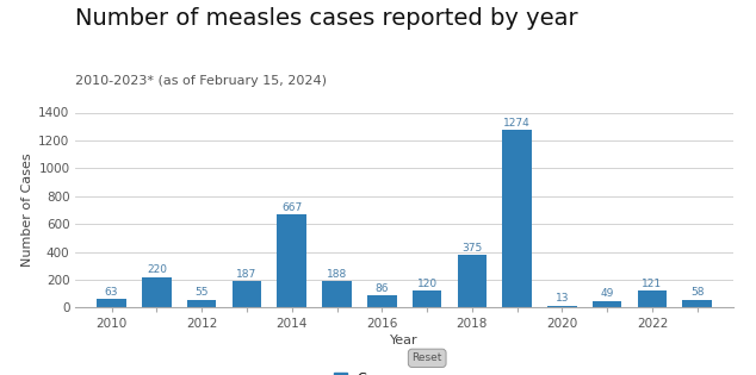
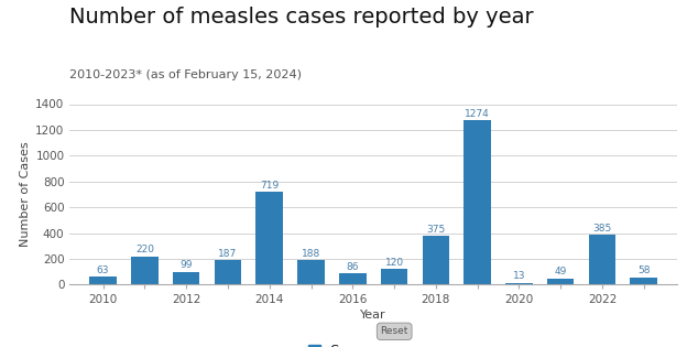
2012: 55 -> 99
2014: 667 -> 719
2022: 121 -> 385
